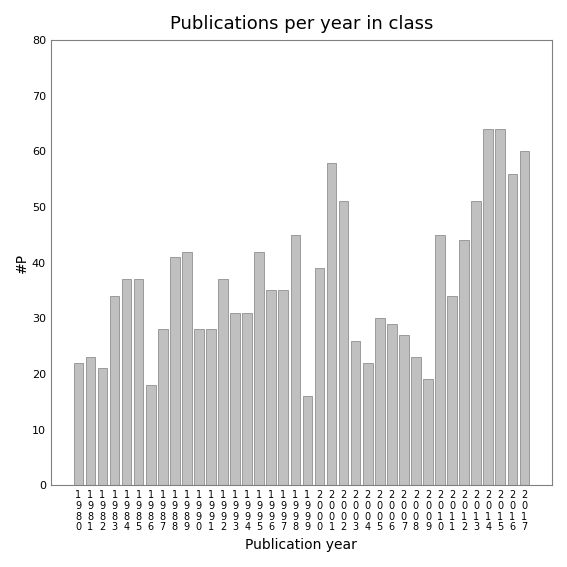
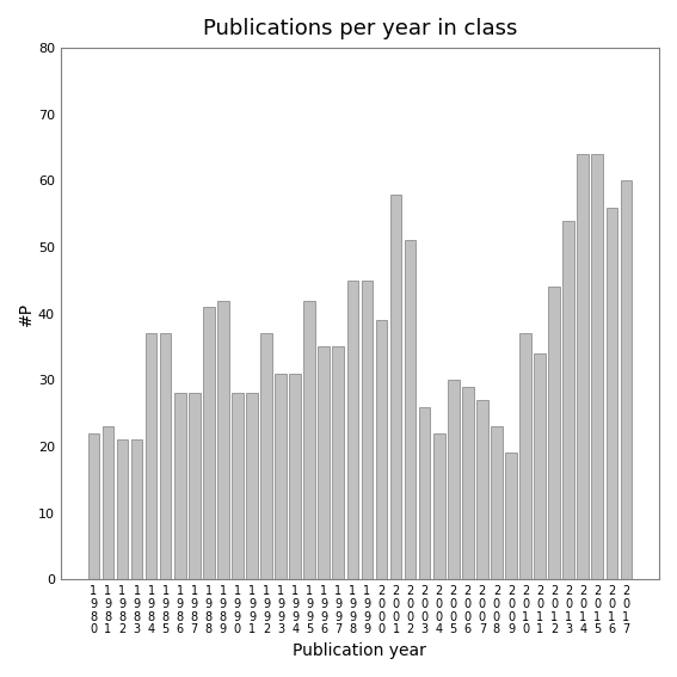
1 9 8 3: 34 -> 21
1 9 8 6: 18 -> 28
1 9 9 9: 16 -> 45
2 0 1 0: 45 -> 37
2 0 1 3: 51 -> 54
